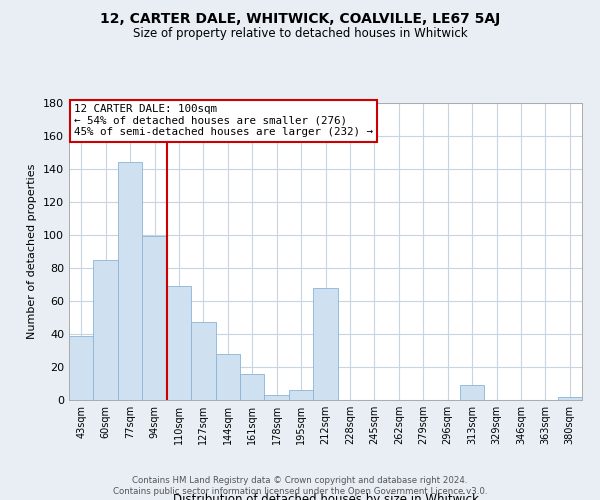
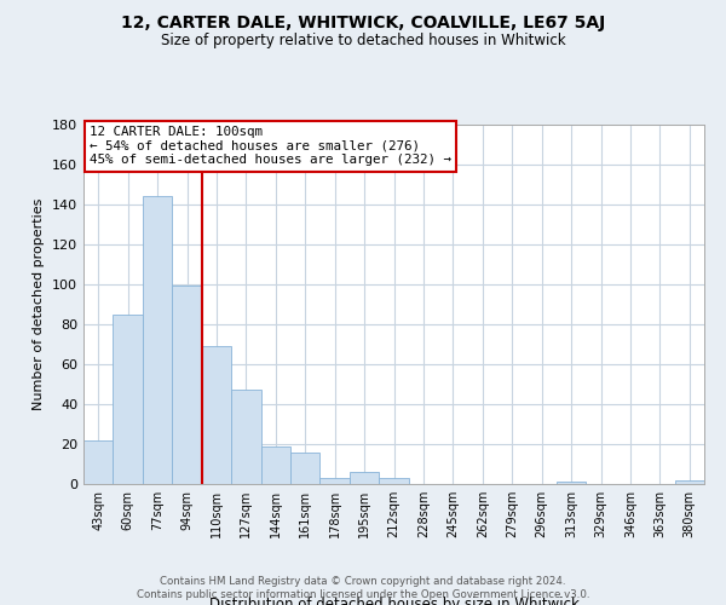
43sqm: 39 -> 22
144sqm: 28 -> 19
212sqm: 68 -> 3
313sqm: 9 -> 1
